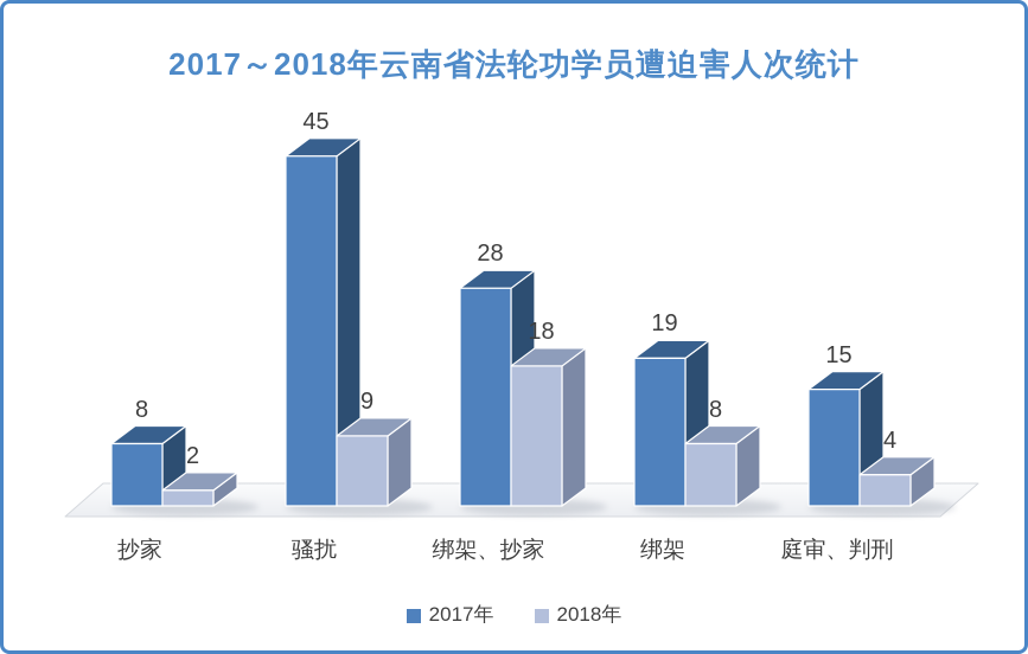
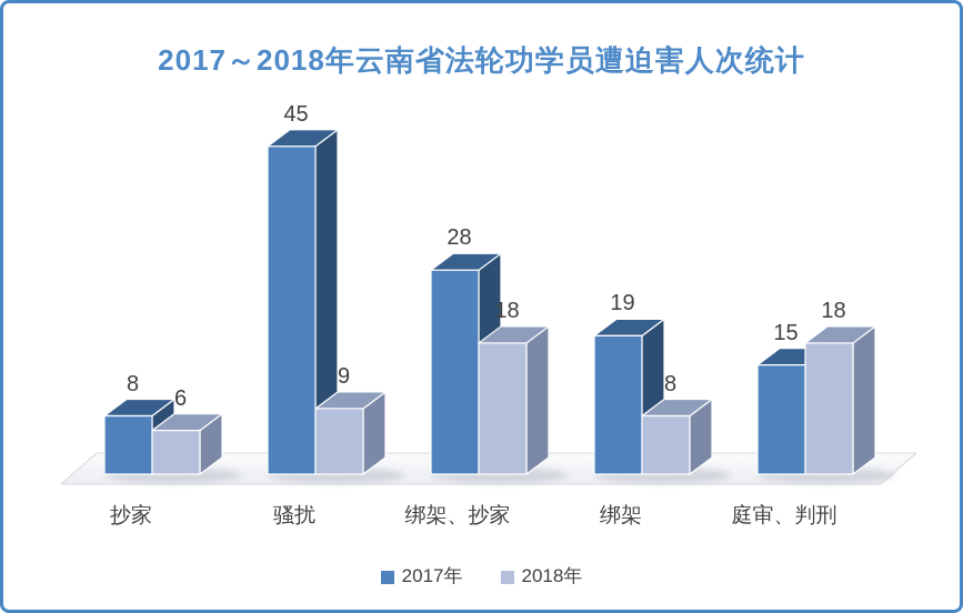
2018年/抄家: 2 -> 6
2018年/庭审、判刑: 4 -> 18
